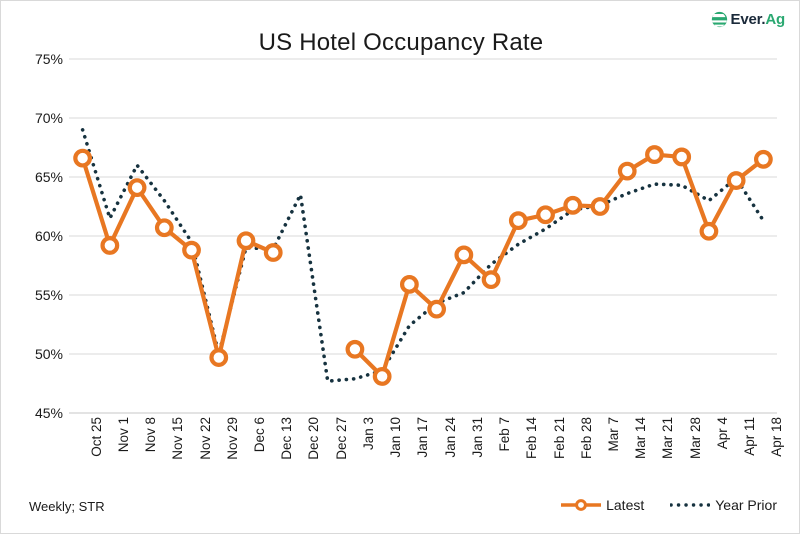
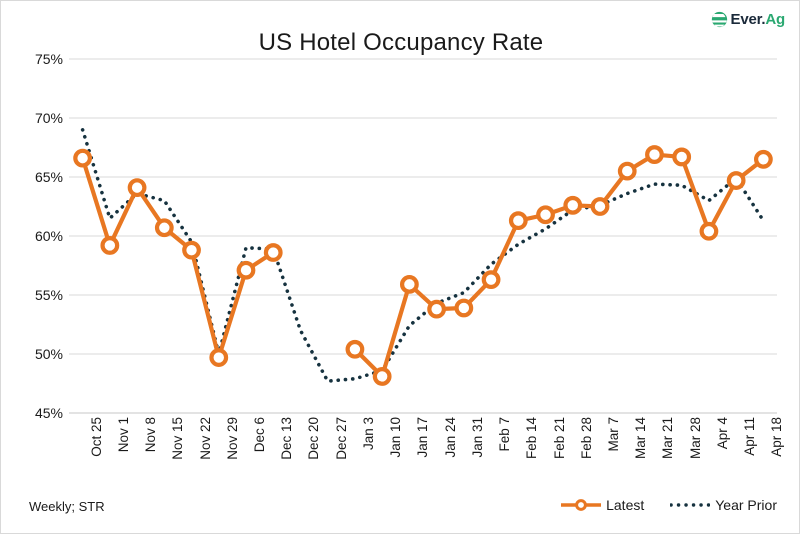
Year Prior/Nov 8: 66.0% -> 63.6%
Latest/Dec 6: 59.6% -> 57.1%
Year Prior/Dec 20: 63.5% -> 52.0%
Latest/Jan 31: 58.4% -> 53.9%
